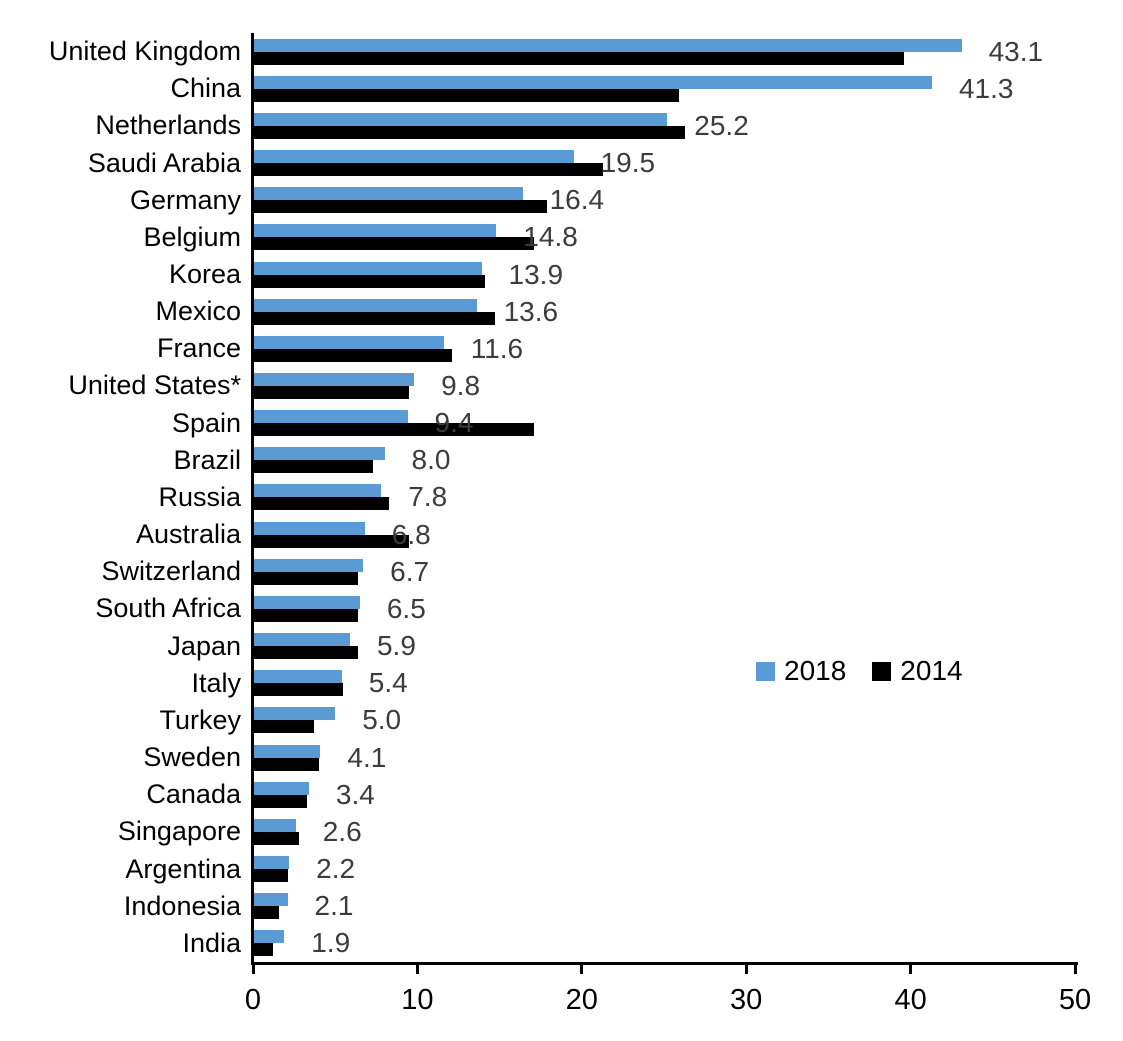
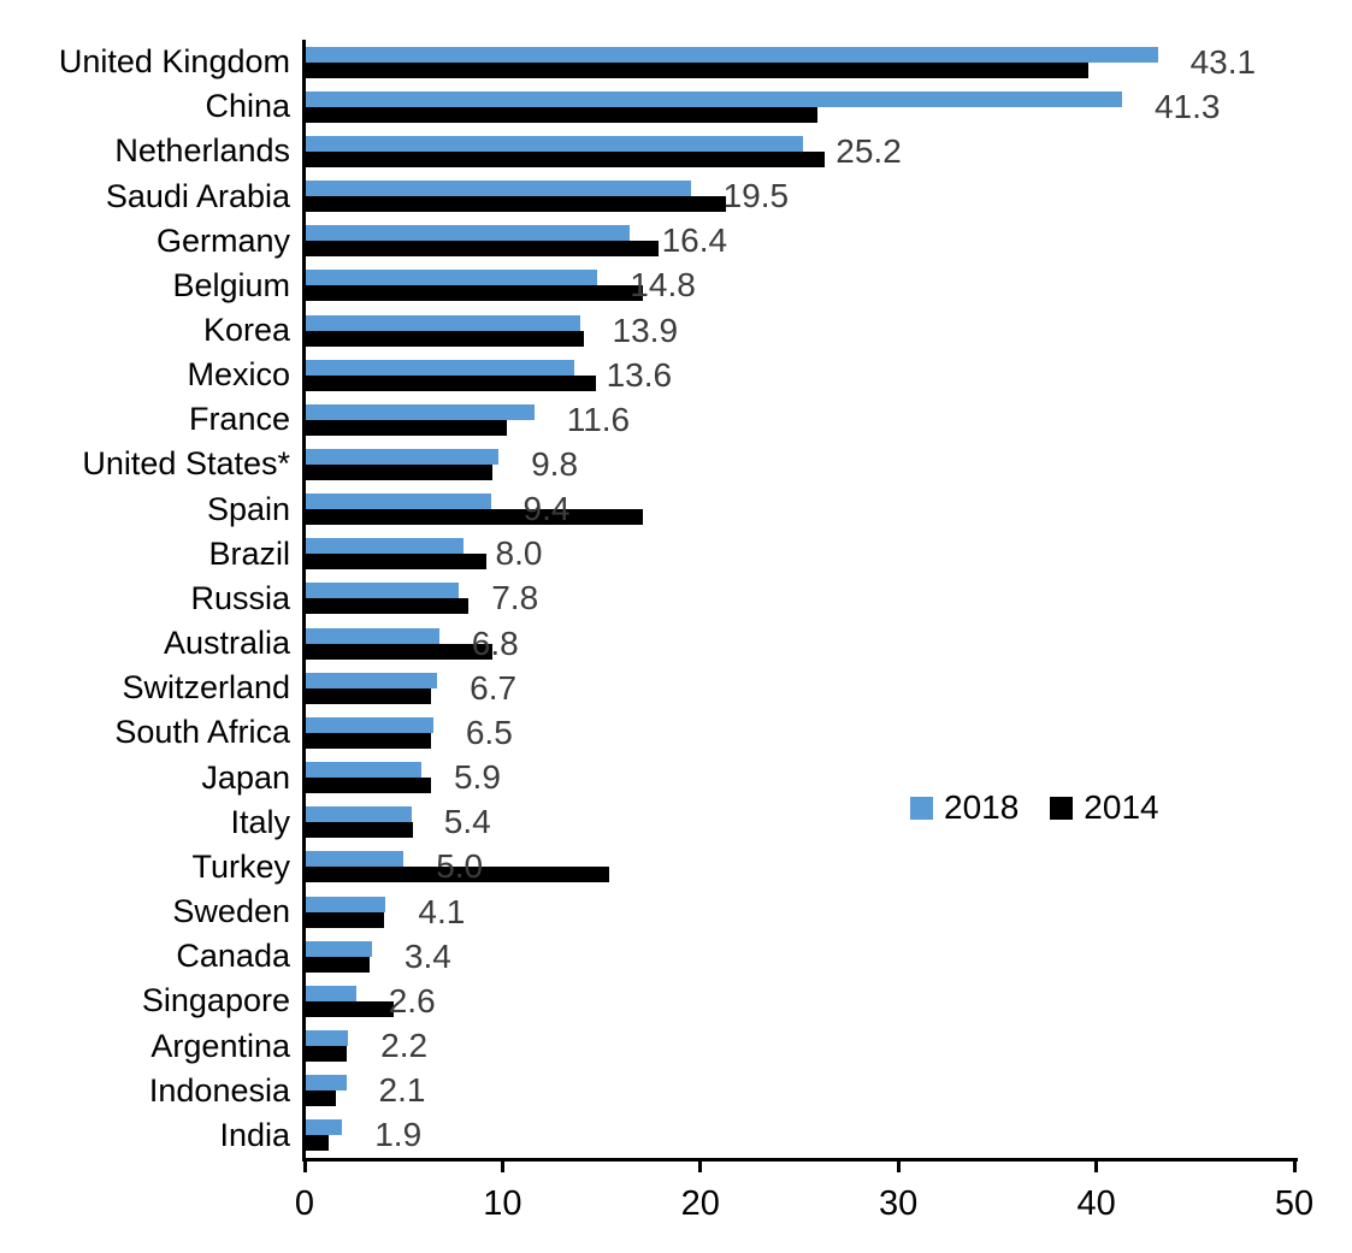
2014/France: 12.1 -> 10.2
2014/Brazil: 7.3 -> 9.2
2014/Turkey: 3.7 -> 15.4
2014/Singapore: 2.8 -> 4.5
